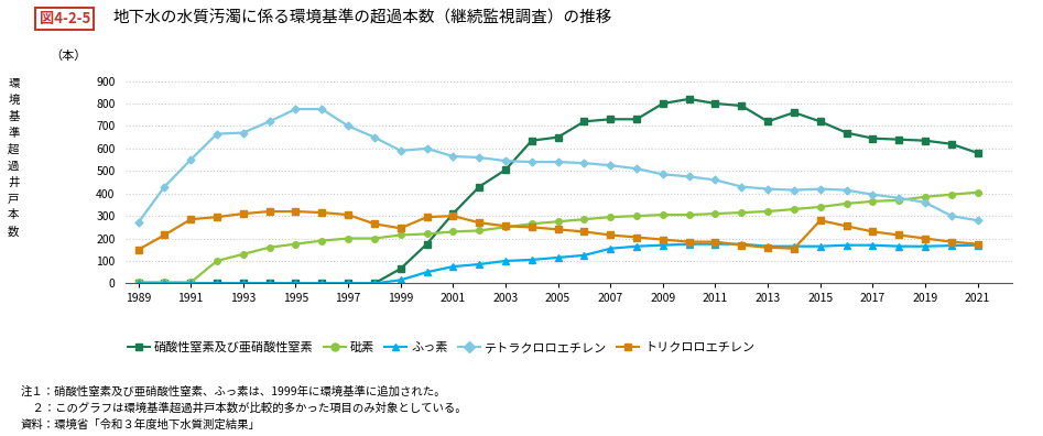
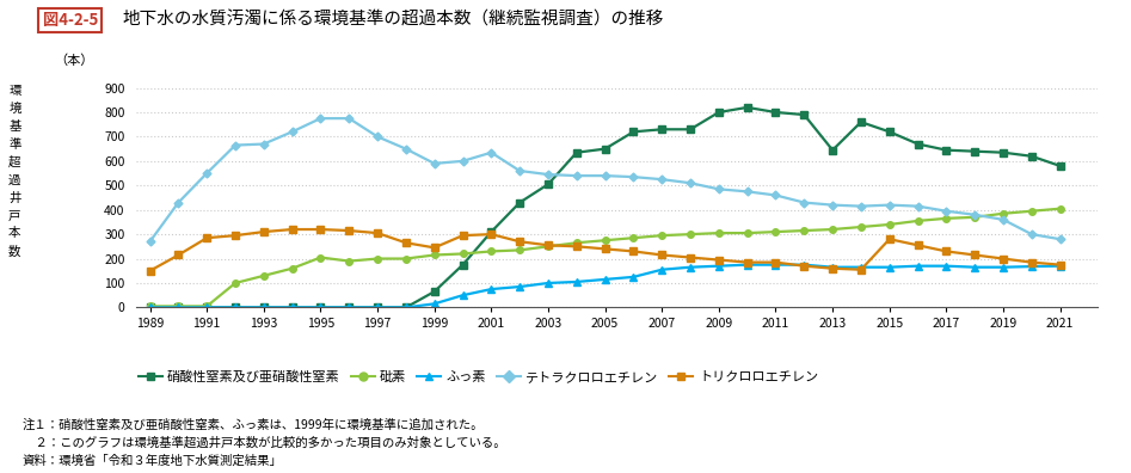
砒素/1995: 175 -> 205
テトラクロロエチレン/2001: 565 -> 635
硝酸性窒素及び亜硝酸性窒素/2013: 720 -> 645
